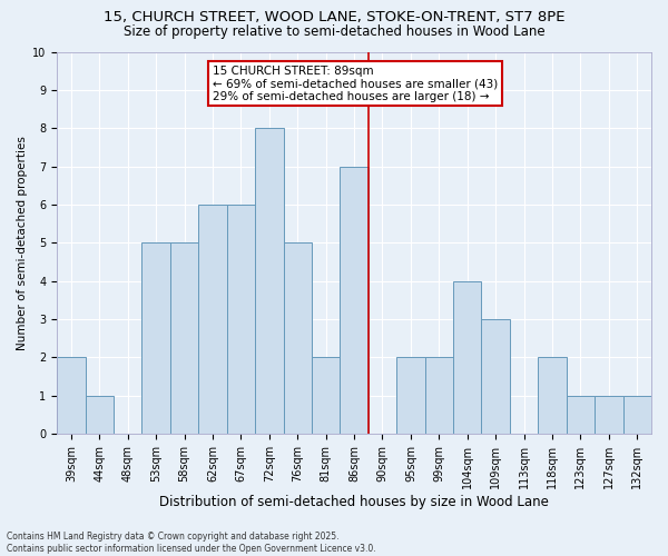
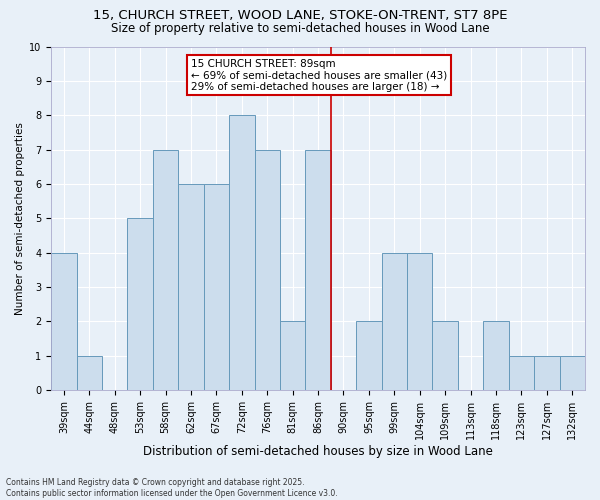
39sqm: 2 -> 4
58sqm: 5 -> 7
76sqm: 5 -> 7
99sqm: 2 -> 4
109sqm: 3 -> 2
